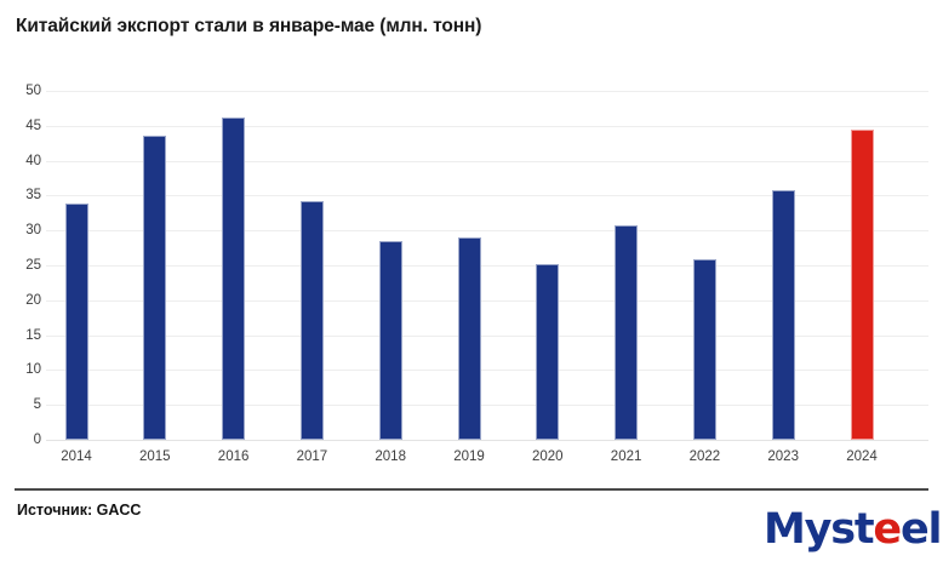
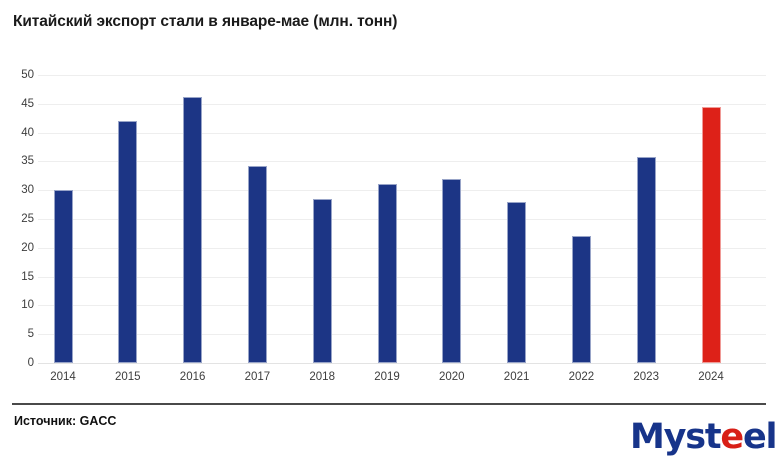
2014: 34 -> 30
2015: 44 -> 42
2019: 29 -> 31
2020: 25 -> 32
2021: 31 -> 28
2022: 26 -> 22
